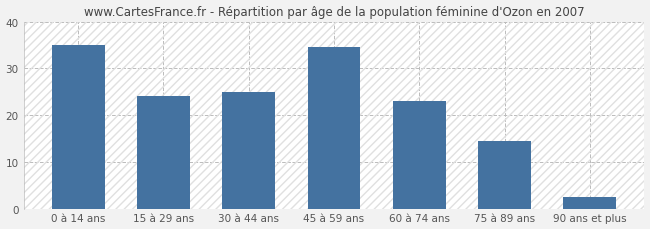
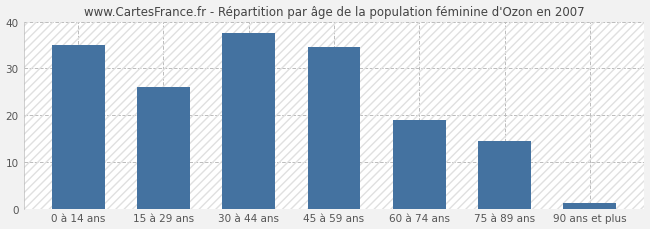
15 à 29 ans: 24.0 -> 26.0
30 à 44 ans: 25.0 -> 37.5
60 à 74 ans: 23.0 -> 19.0
90 ans et plus: 2.5 -> 1.2
